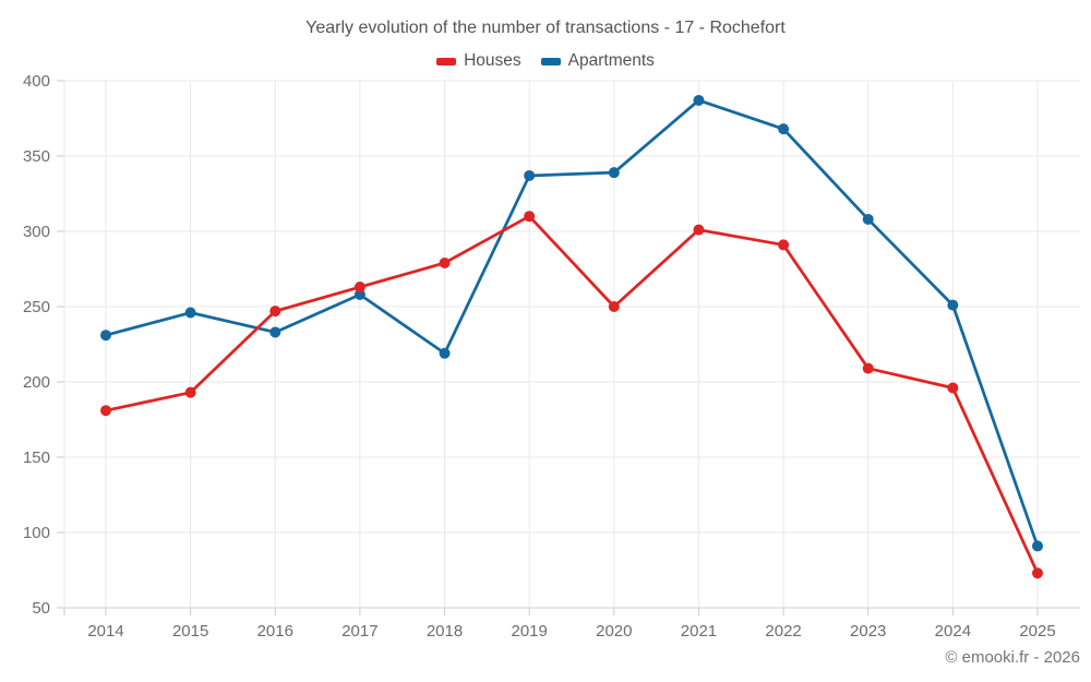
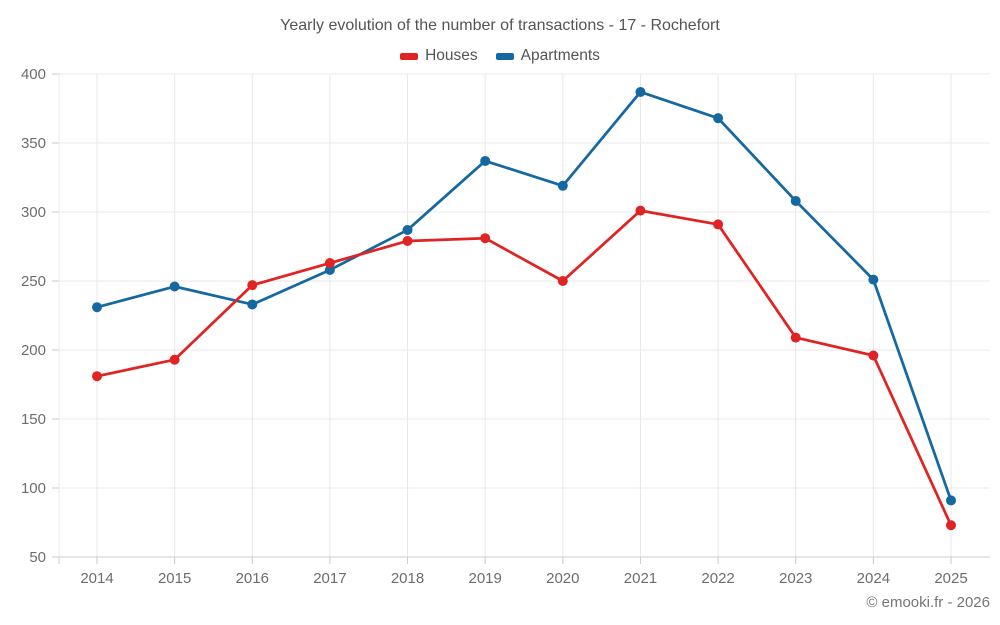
Apartments/2018: 219 -> 287
Houses/2019: 310 -> 281
Apartments/2020: 339 -> 319
